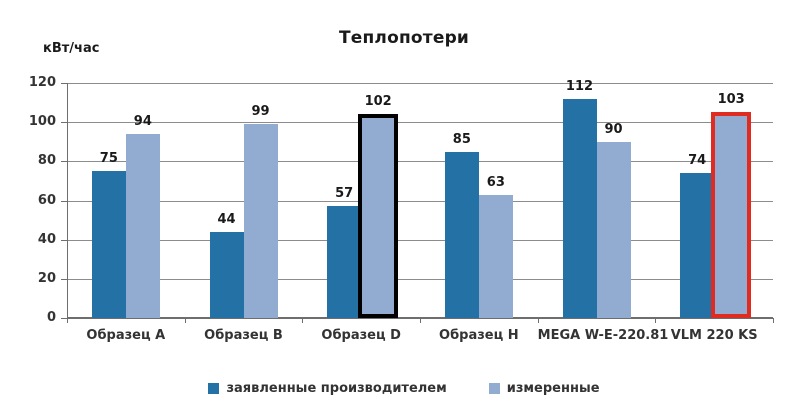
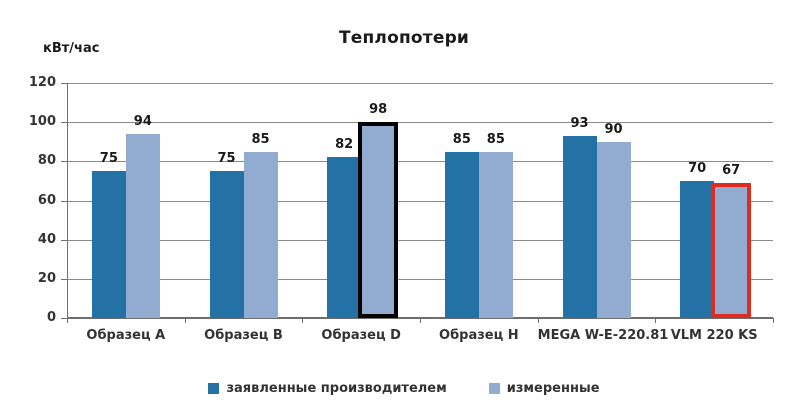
заявленные производителем/Образец B: 44 -> 75
измеренные/Образец B: 99 -> 85
заявленные производителем/Образец D: 57 -> 82
измеренные/Образец D: 102 -> 98
измеренные/Образец H: 63 -> 85
заявленные производителем/MEGA W-E-220.81: 112 -> 93
заявленные производителем/VLM 220 KS: 74 -> 70
измеренные/VLM 220 KS: 103 -> 67
